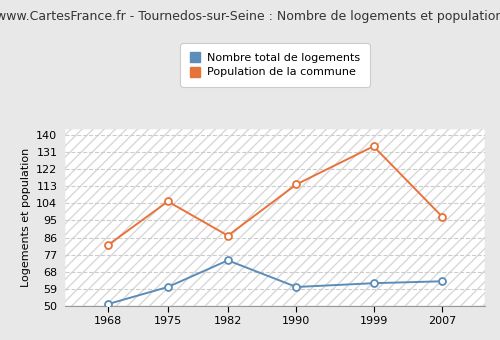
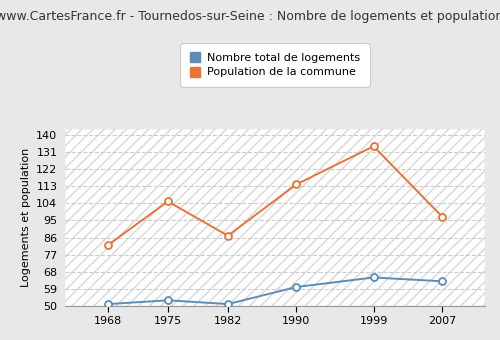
Nombre total de logements/1975: 60 -> 53
Nombre total de logements/1982: 74 -> 51
Nombre total de logements/1999: 62 -> 65
